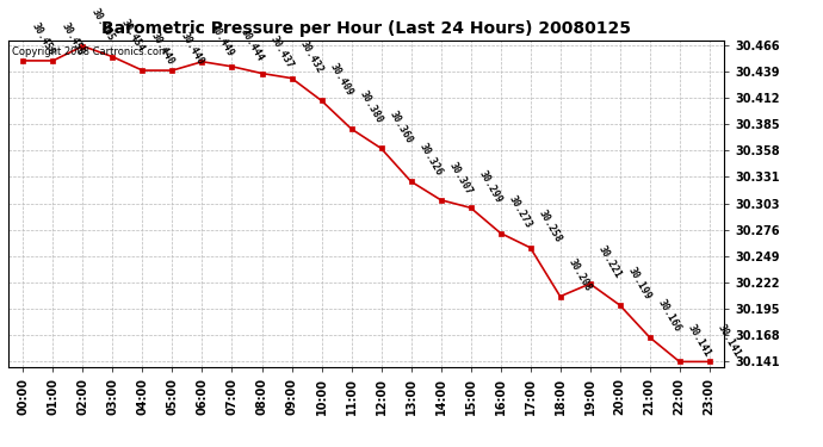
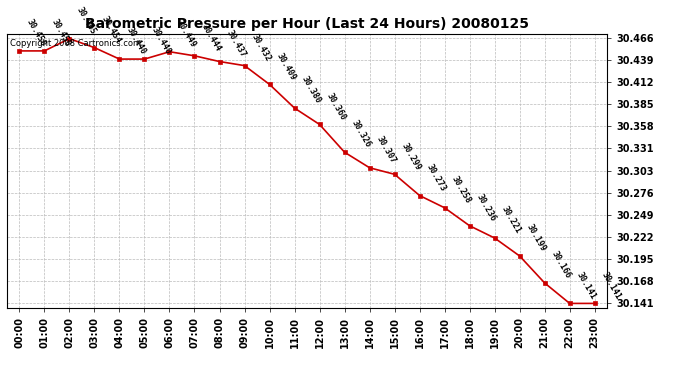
18:00: 30.208 -> 30.236
